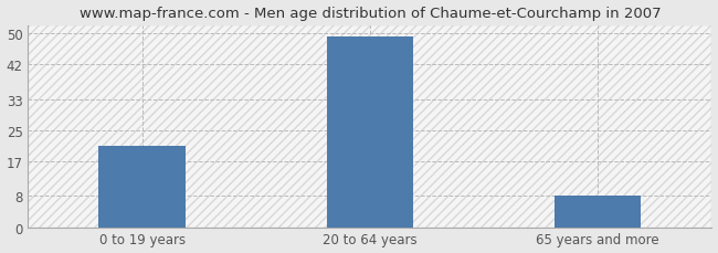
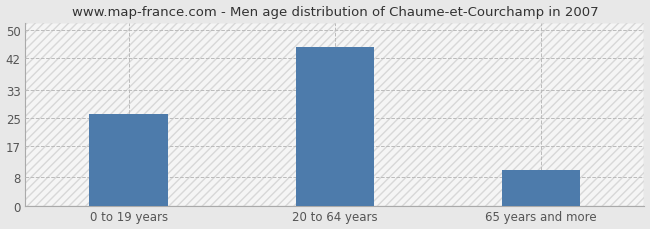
0 to 19 years: 21 -> 26
20 to 64 years: 49 -> 45
65 years and more: 8 -> 10
